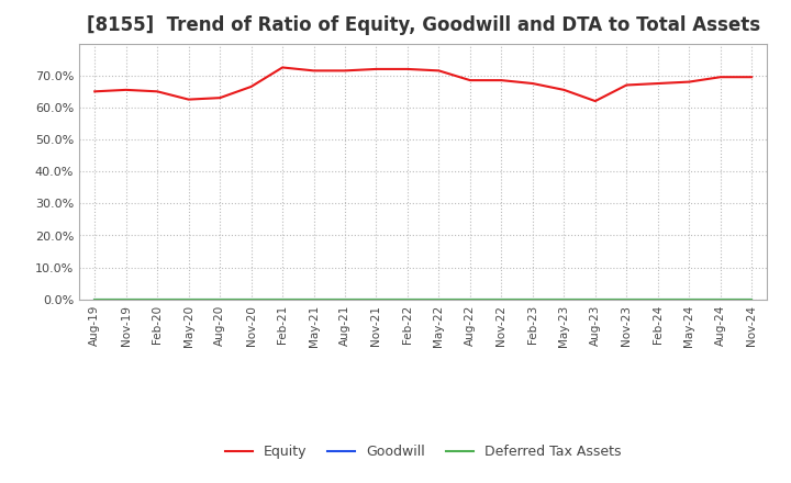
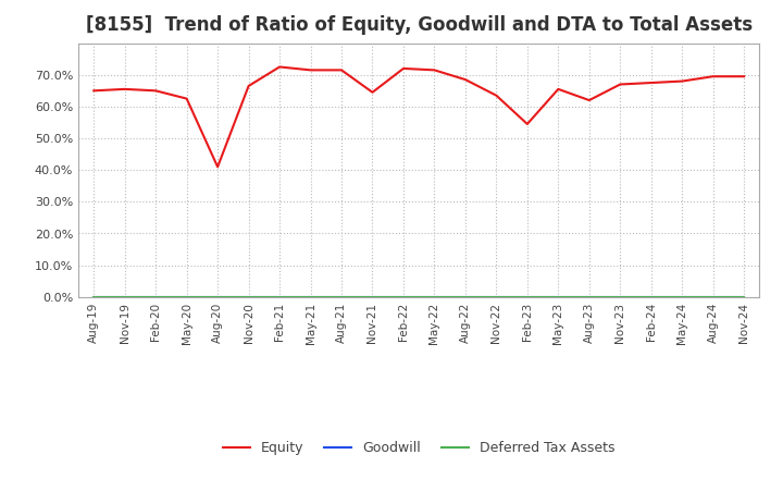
Equity/Aug-20: 63.0% -> 41.0%
Equity/Nov-21: 72.0% -> 64.5%
Equity/Nov-22: 68.5% -> 63.5%
Equity/Feb-23: 67.5% -> 54.5%
